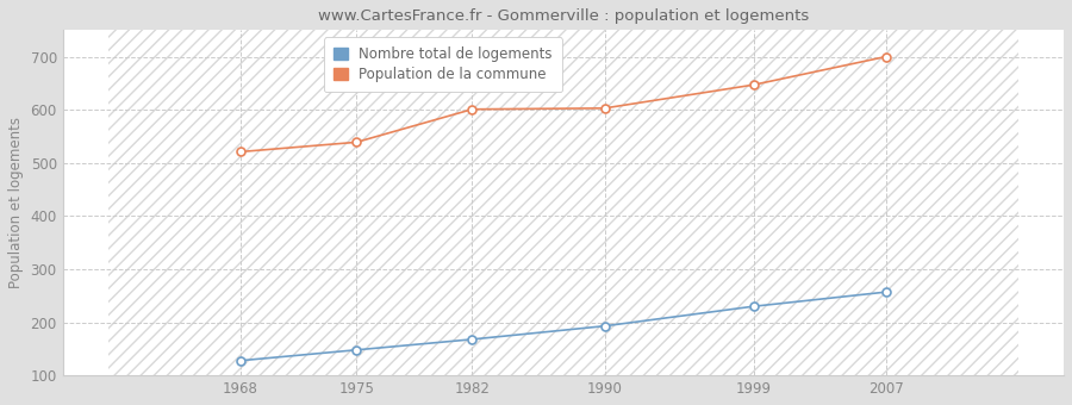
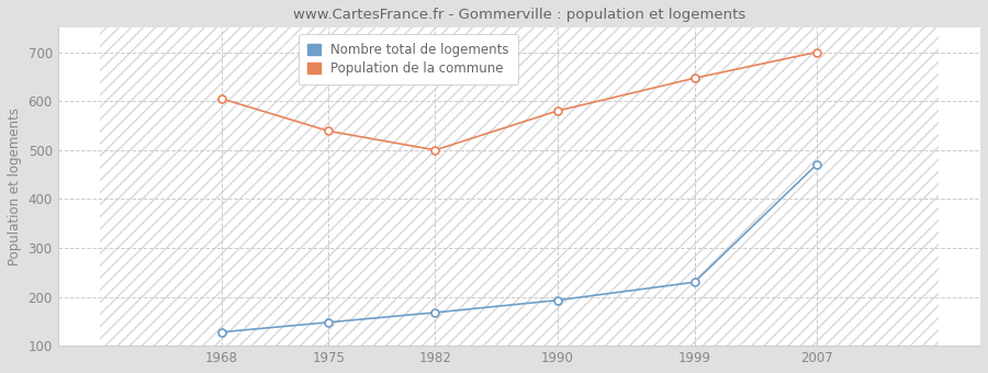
Population de la commune/1968: 521 -> 605
Population de la commune/1982: 601 -> 500
Population de la commune/1990: 603 -> 580
Nombre total de logements/2007: 257 -> 470
